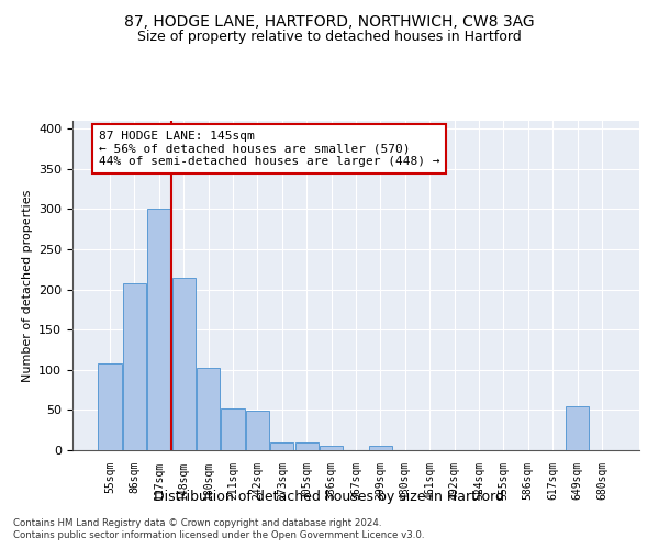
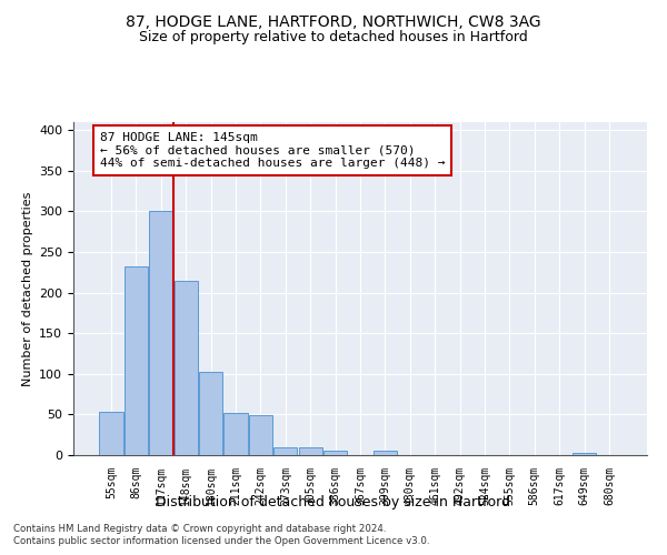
55sqm: 108 -> 53
86sqm: 208 -> 232
649sqm: 54 -> 3
